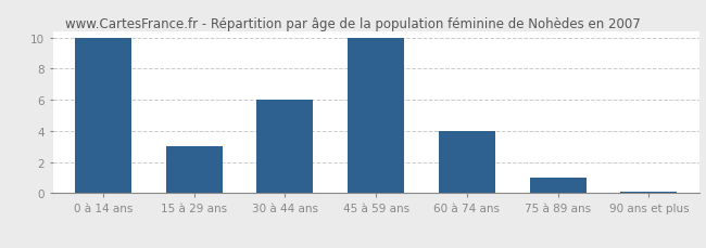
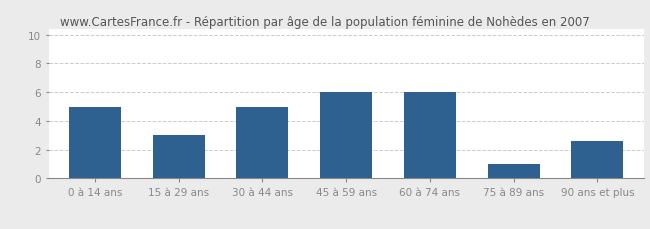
0 à 14 ans: 10.0 -> 5.0
30 à 44 ans: 6.0 -> 5.0
45 à 59 ans: 10.0 -> 6.0
60 à 74 ans: 4.0 -> 6.0
90 ans et plus: 0.1 -> 2.6
